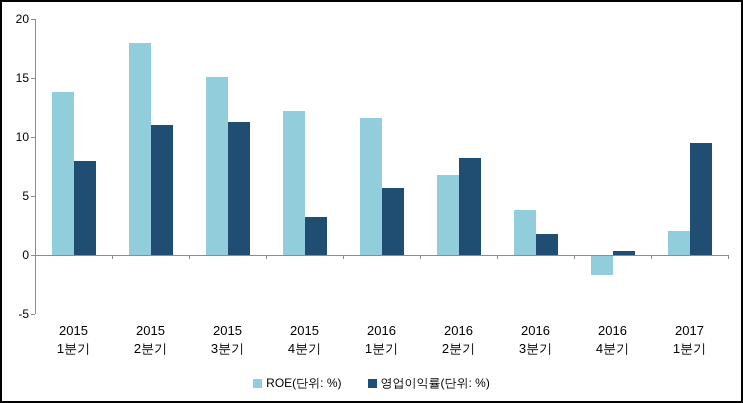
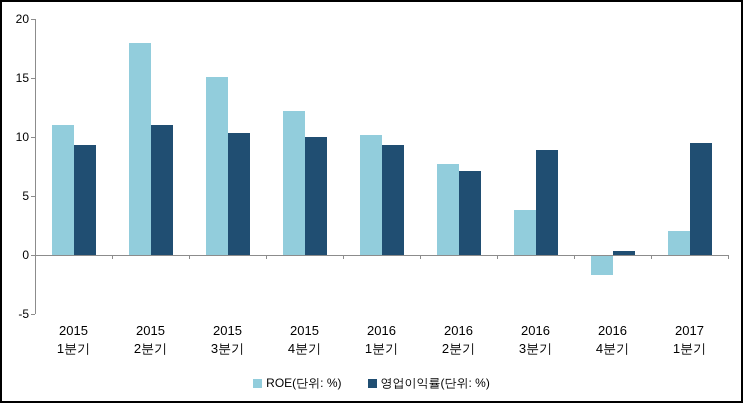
ROE(단위: %)/2015 1분기: 13.8 -> 11.0
영업이익률(단위: %)/2015 1분기: 8.0 -> 9.3
영업이익률(단위: %)/2015 3분기: 11.3 -> 10.3
영업이익률(단위: %)/2015 4분기: 3.2 -> 10.0
ROE(단위: %)/2016 1분기: 11.6 -> 10.2
영업이익률(단위: %)/2016 1분기: 5.7 -> 9.3
ROE(단위: %)/2016 2분기: 6.8 -> 7.7
영업이익률(단위: %)/2016 2분기: 8.2 -> 7.1
영업이익률(단위: %)/2016 3분기: 1.8 -> 8.9
